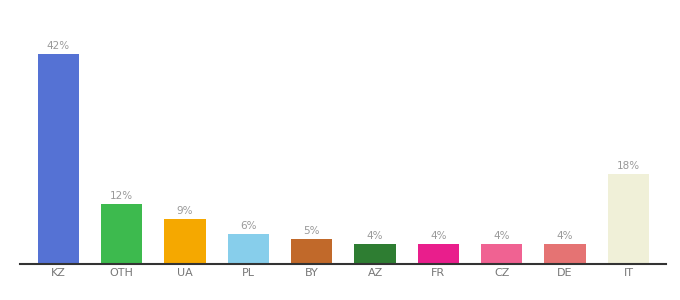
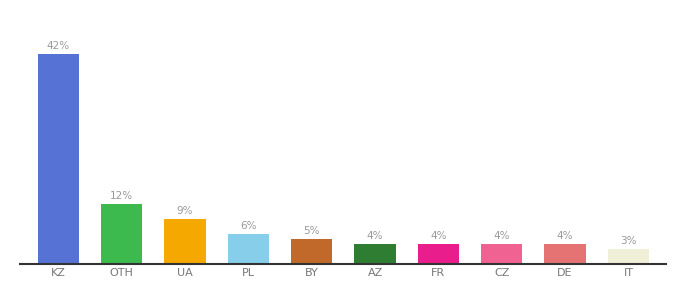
IT: 18% -> 3%
